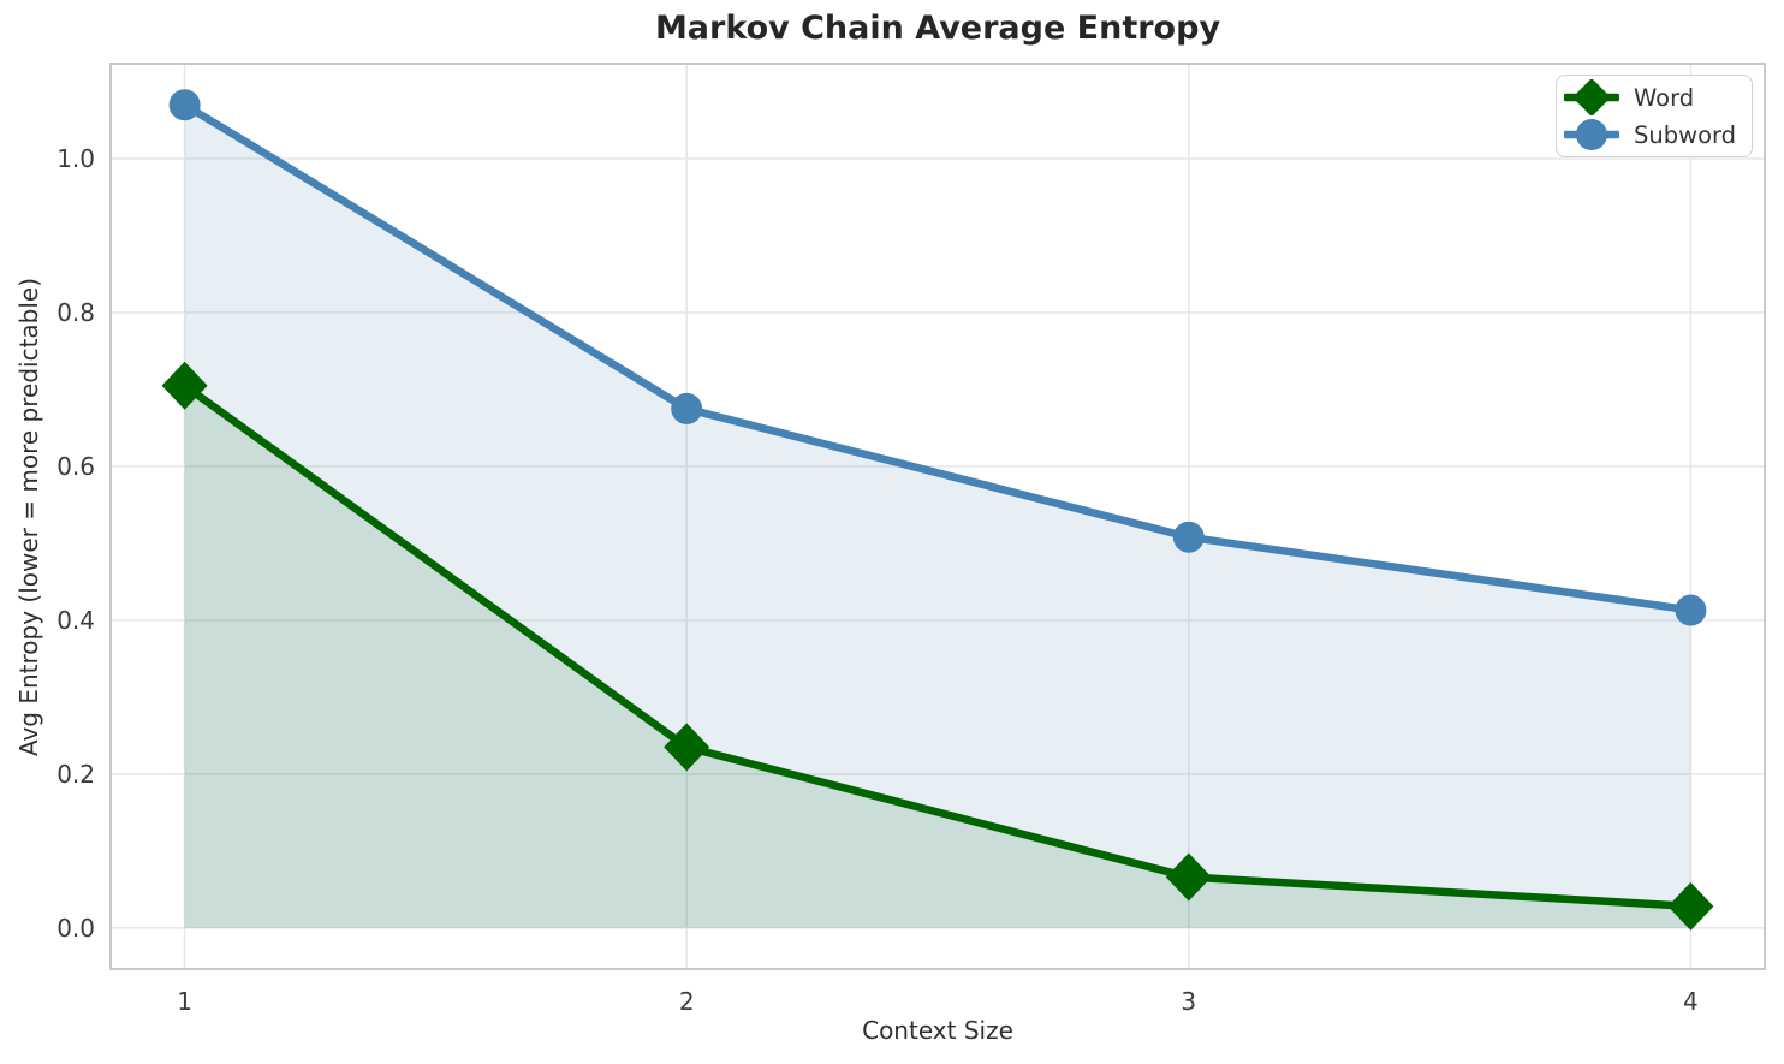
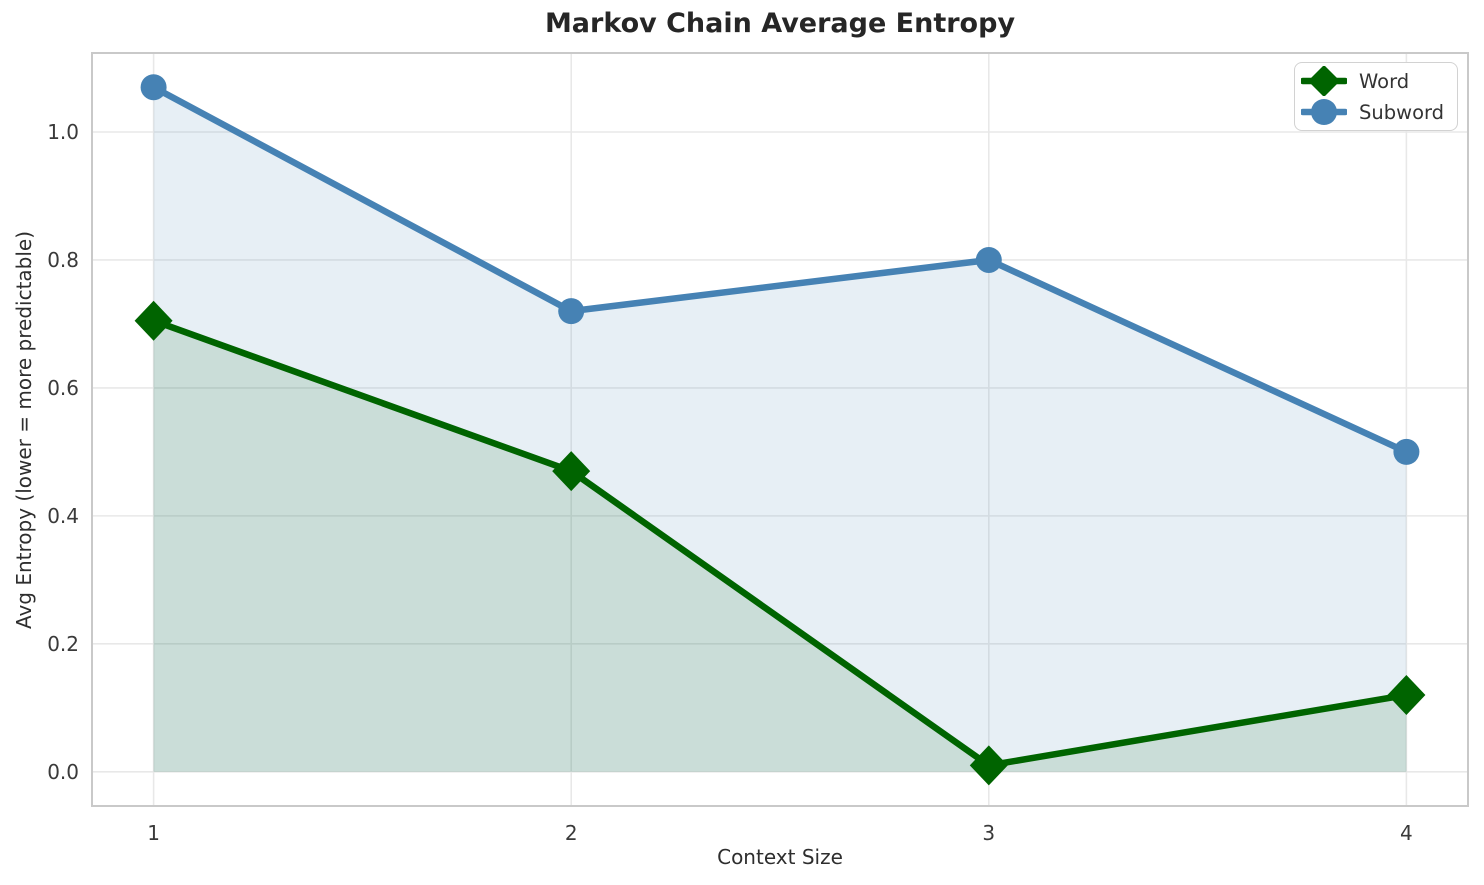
Word/2: 0.23 -> 0.47
Subword/2: 0.68 -> 0.72
Word/3: 0.07 -> 0.01
Subword/3: 0.51 -> 0.80
Word/4: 0.03 -> 0.12
Subword/4: 0.41 -> 0.50
